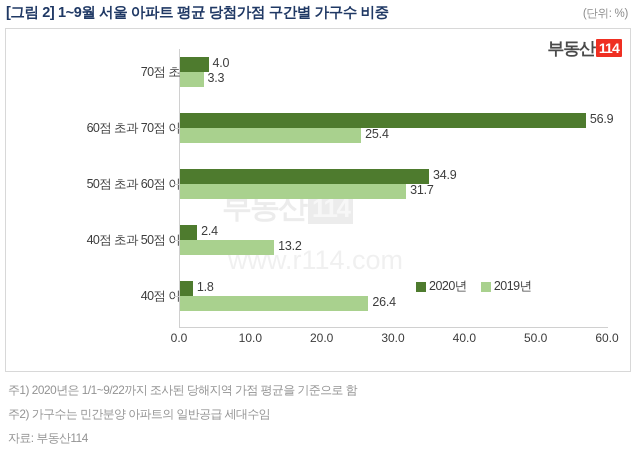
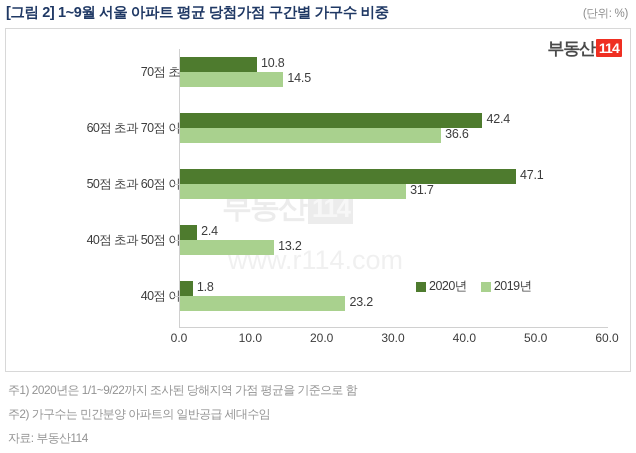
2020년/70점 초과: 4.0 -> 10.8
2019년/70점 초과: 3.3 -> 14.5
2020년/60점 초과 70점 이하: 56.9 -> 42.4
2019년/60점 초과 70점 이하: 25.4 -> 36.6
2020년/50점 초과 60점 이하: 34.9 -> 47.1
2019년/40점 이하: 26.4 -> 23.2
